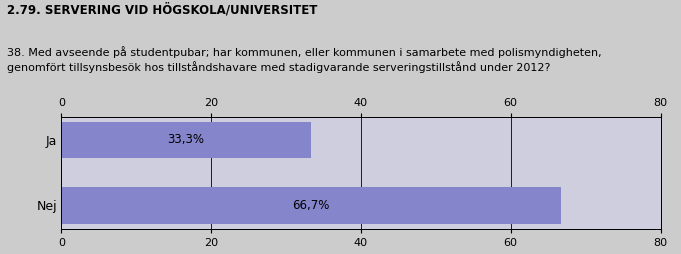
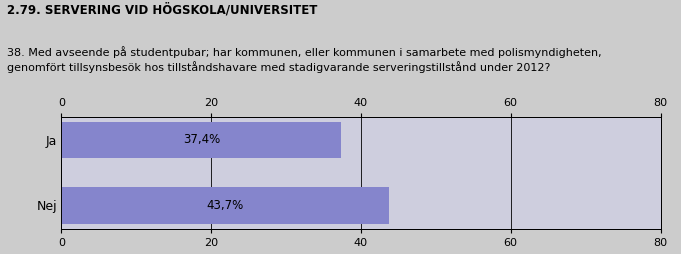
Ja: 33,3% -> 37,4%
Nej: 66,7% -> 43,7%
